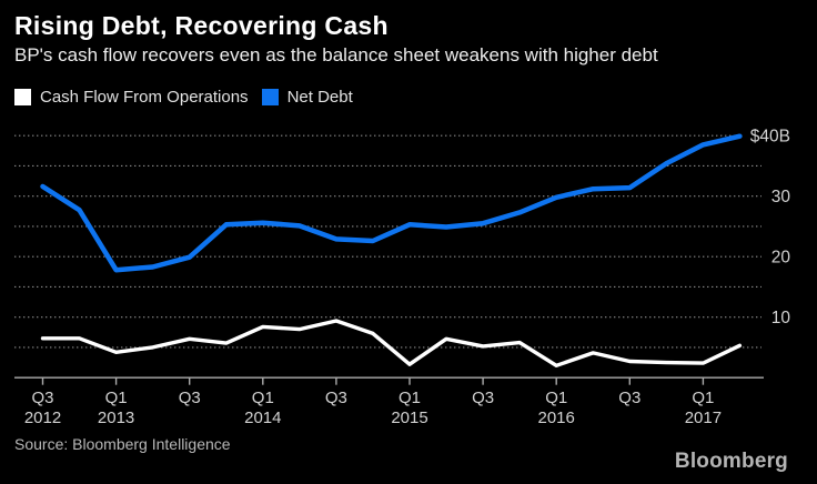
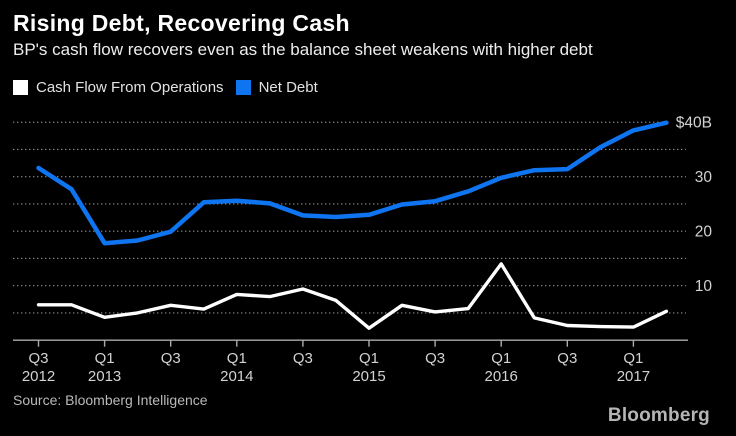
Net Debt/Q1 2015: $25B -> $23B
Cash Flow From Operations/Q1 2016: $2B -> $14B
